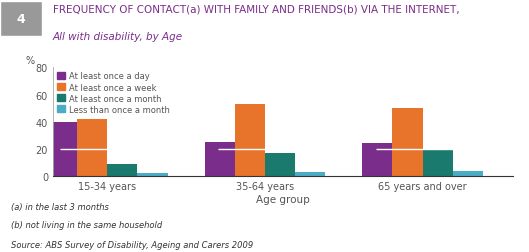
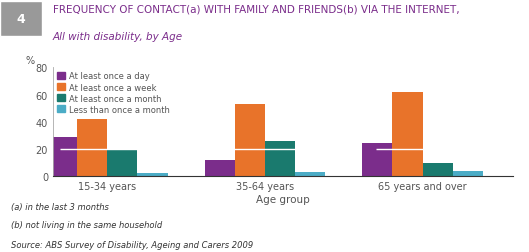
At least once a day/15-34 years: 40 -> 29
At least once a month/15-34 years: 9 -> 19
At least once a day/35-64 years: 25 -> 12
At least once a month/35-64 years: 17 -> 26
At least once a week/65 years and over: 50 -> 62
At least once a month/65 years and over: 20 -> 10
